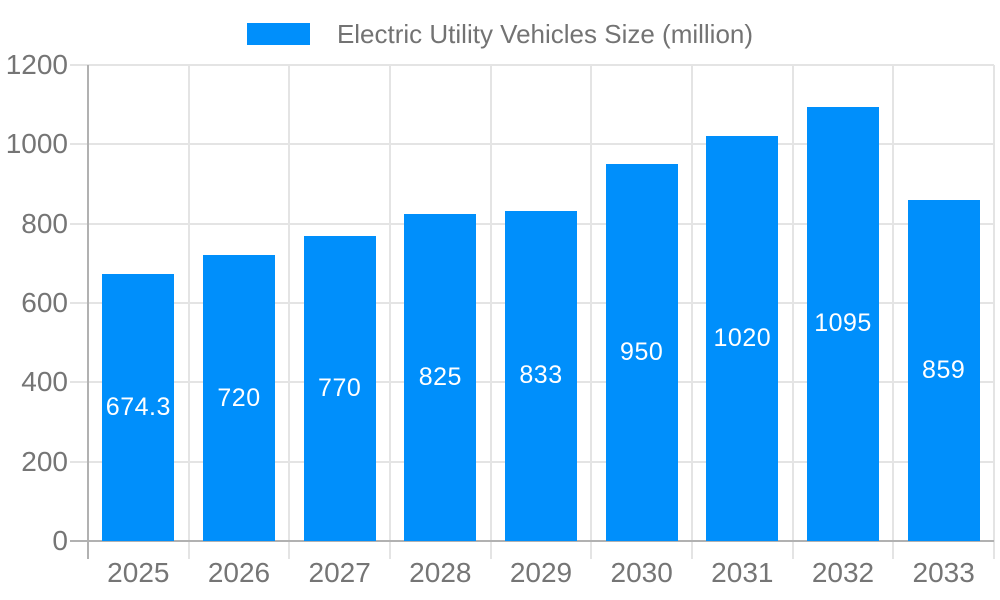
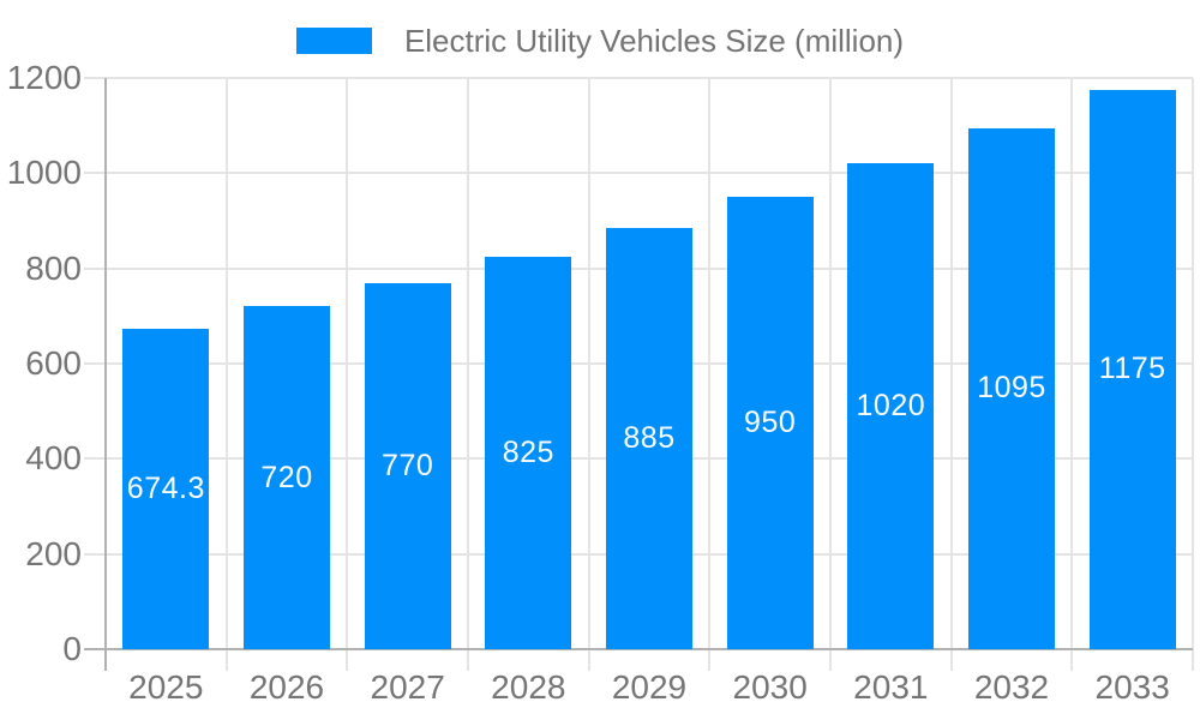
2029: 833 -> 885
2033: 859 -> 1175
